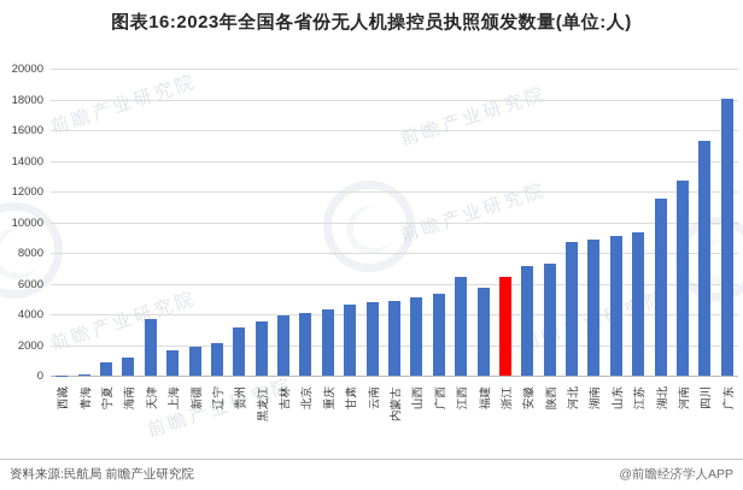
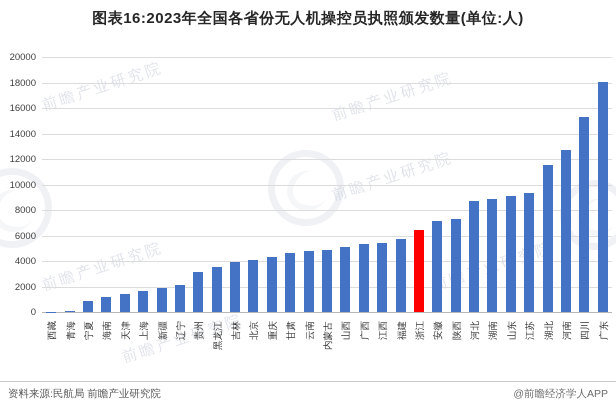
天津: 3700 -> 1400
江西: 6400 -> 5400
